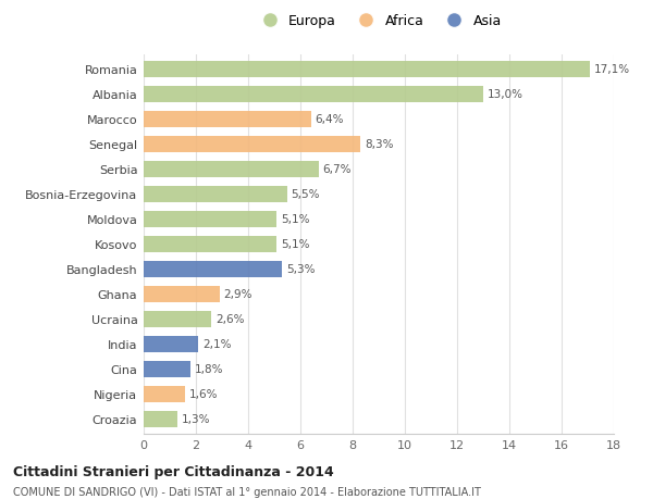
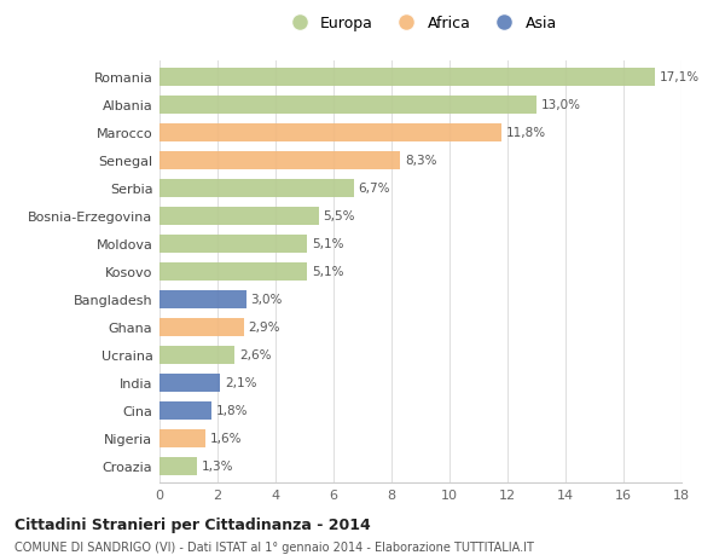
Marocco: 6,4% -> 11,8%
Bangladesh: 5,3% -> 3,0%
